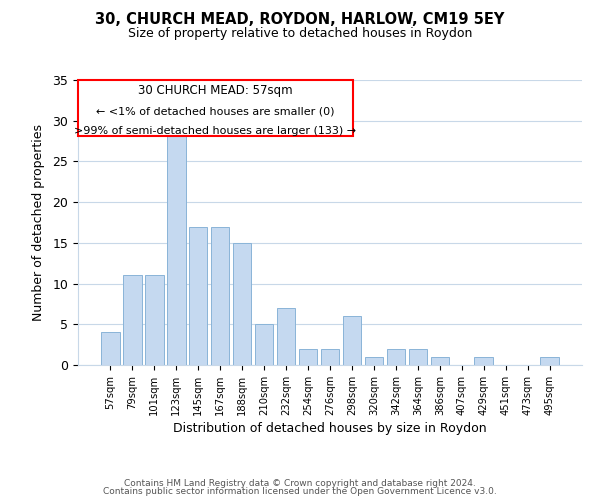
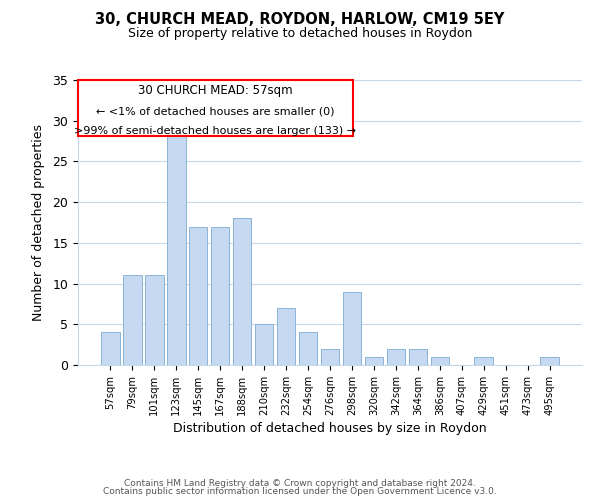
188sqm: 15 -> 18
254sqm: 2 -> 4
298sqm: 6 -> 9
